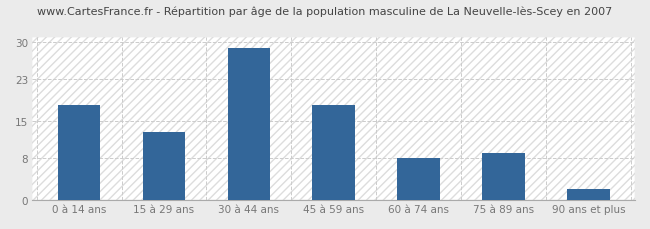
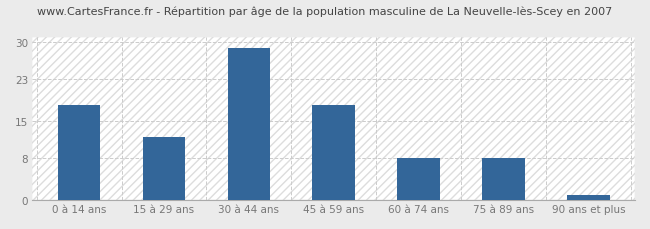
15 à 29 ans: 13 -> 12
75 à 89 ans: 9 -> 8
90 ans et plus: 2 -> 1
